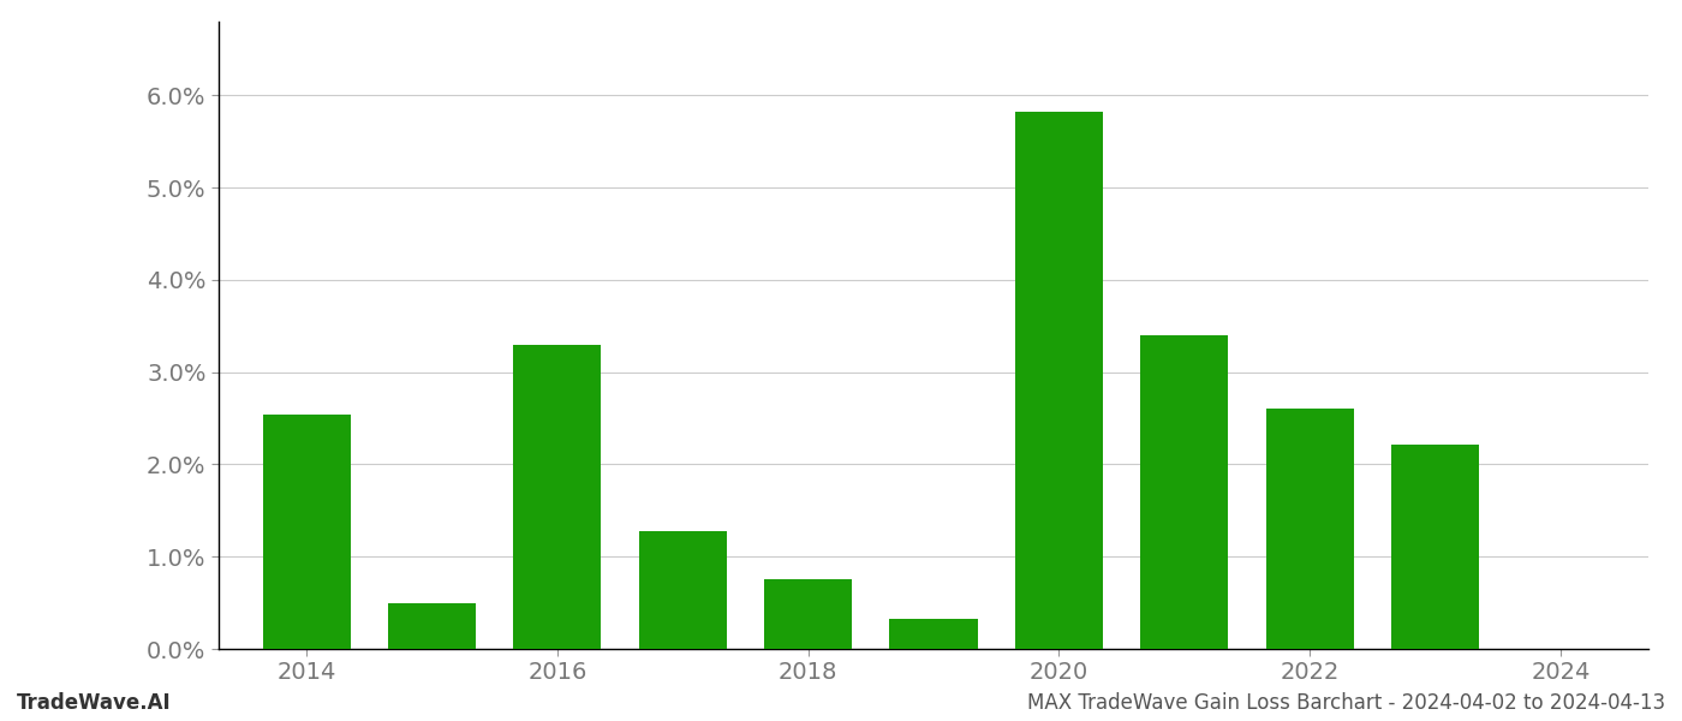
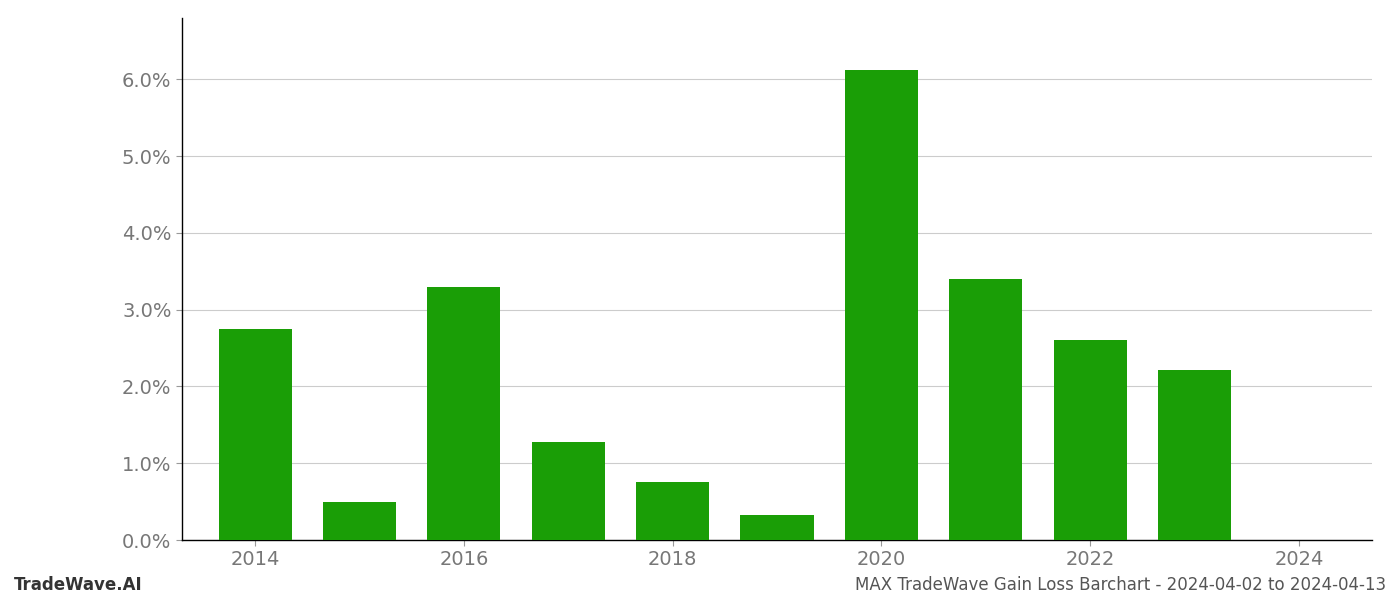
2014: 2.54% -> 2.75%
2020: 5.82% -> 6.12%
